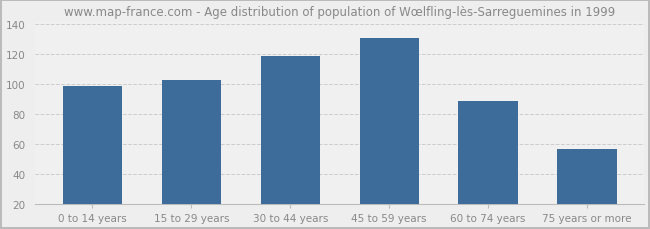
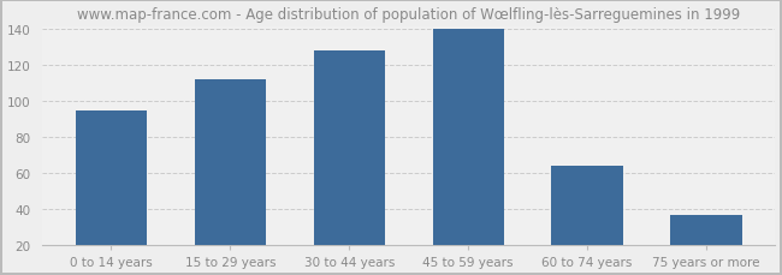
0 to 14 years: 99 -> 95
15 to 29 years: 103 -> 112
30 to 44 years: 119 -> 128
45 to 59 years: 131 -> 140
60 to 74 years: 89 -> 64
75 years or more: 57 -> 37
